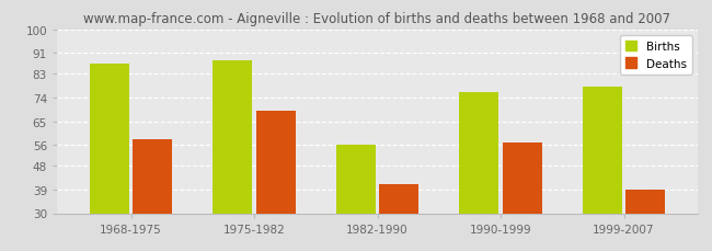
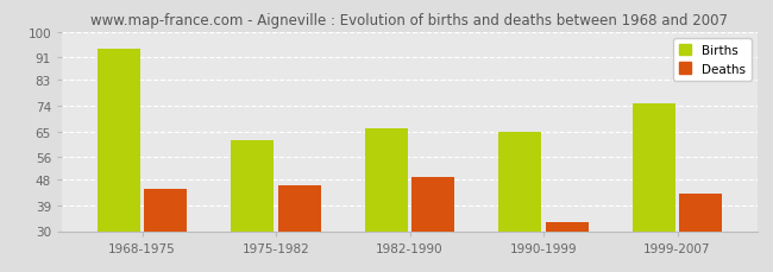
Births/1968-1975: 87 -> 94
Deaths/1968-1975: 58 -> 45
Births/1975-1982: 88 -> 62
Deaths/1975-1982: 69 -> 46
Births/1982-1990: 56 -> 66
Deaths/1982-1990: 41 -> 49
Births/1990-1999: 76 -> 65
Deaths/1990-1999: 57 -> 33
Births/1999-2007: 78 -> 75
Deaths/1999-2007: 39 -> 43
